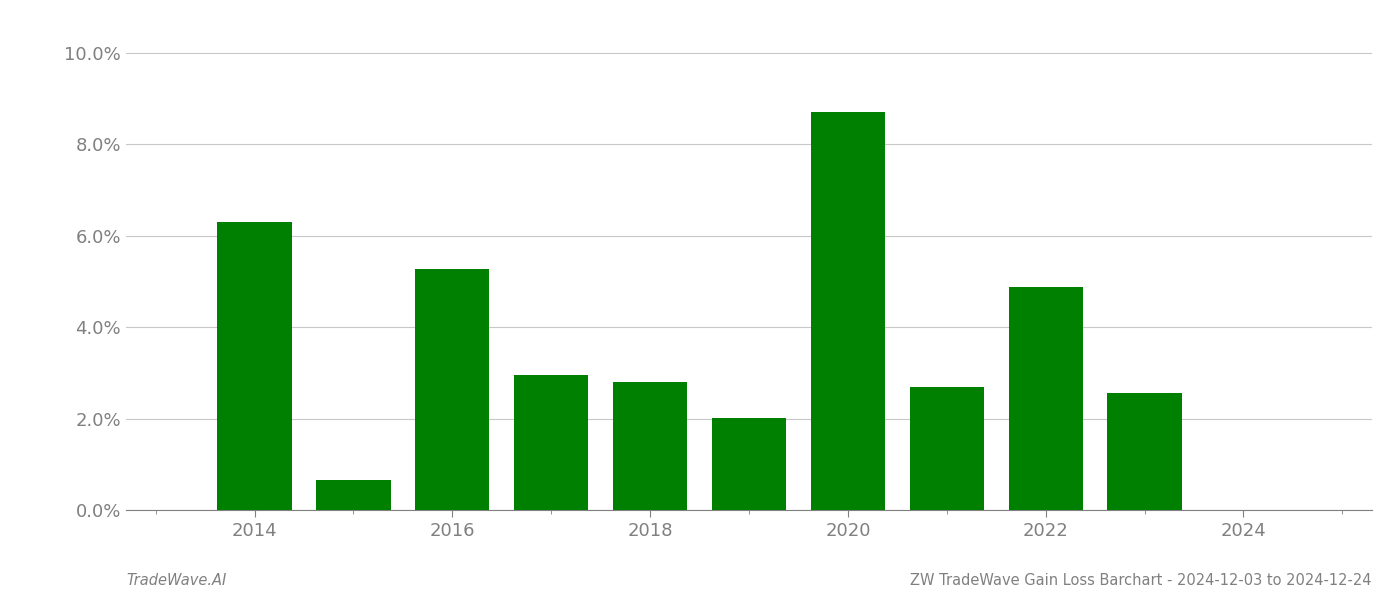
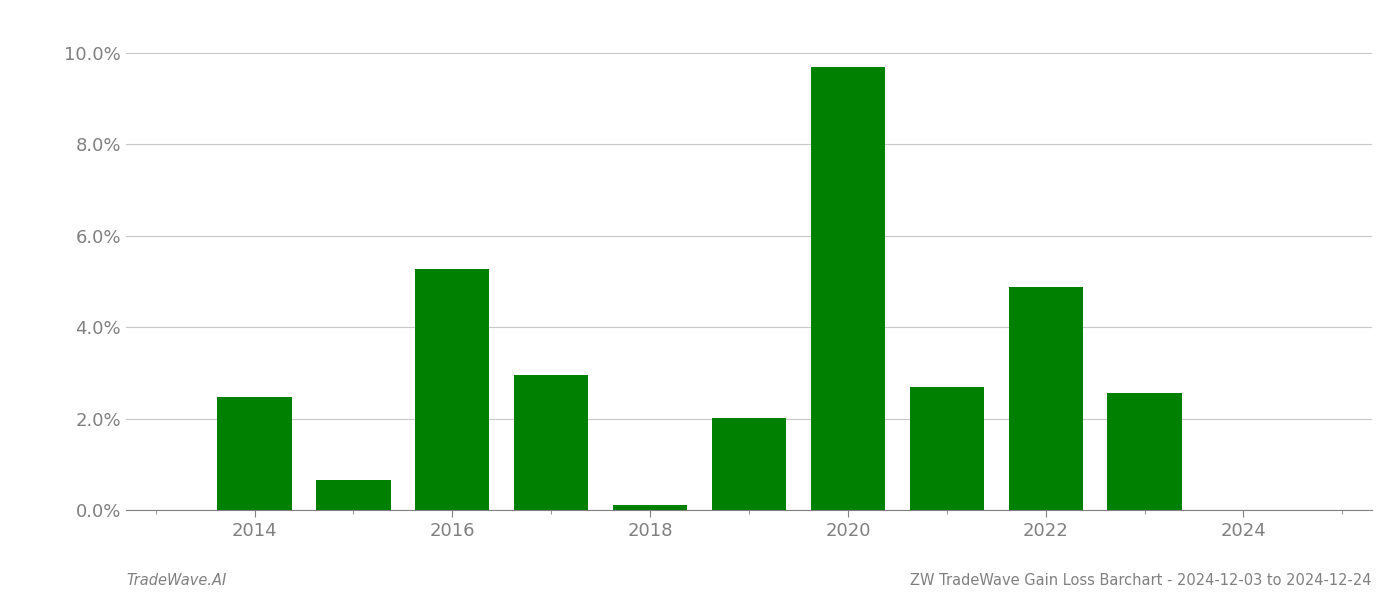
2014: 6.30% -> 2.47%
2018: 2.80% -> 0.12%
2020: 8.70% -> 9.68%
